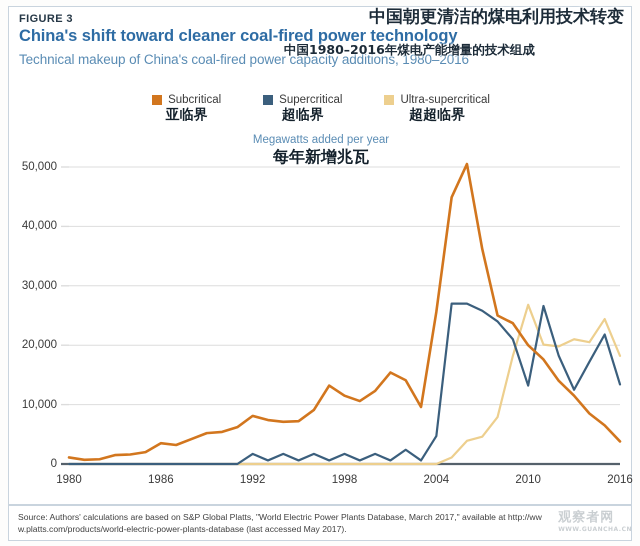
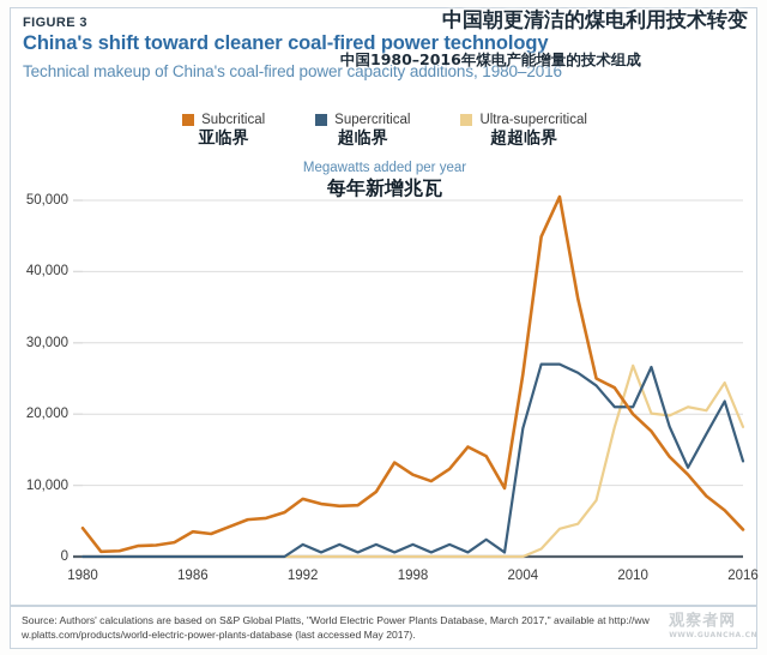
Subcritical/1980: 1000 -> 4000
Supercritical/2004: 5000 -> 18000
Supercritical/2010: 13000 -> 21000
